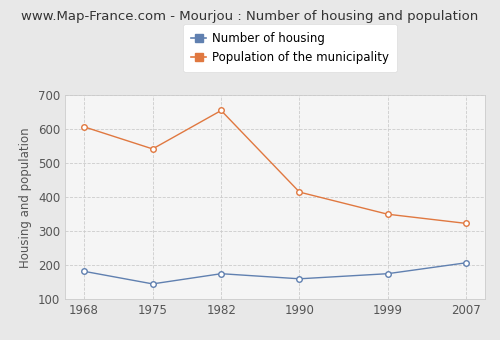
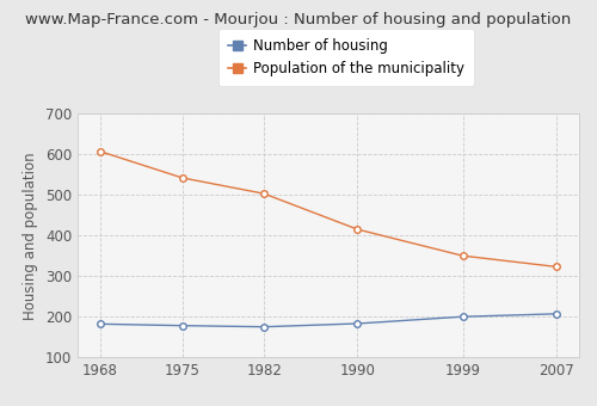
Number of housing/1975: 145 -> 178
Population of the municipality/1982: 655 -> 503
Number of housing/1990: 160 -> 183
Number of housing/1999: 175 -> 200
